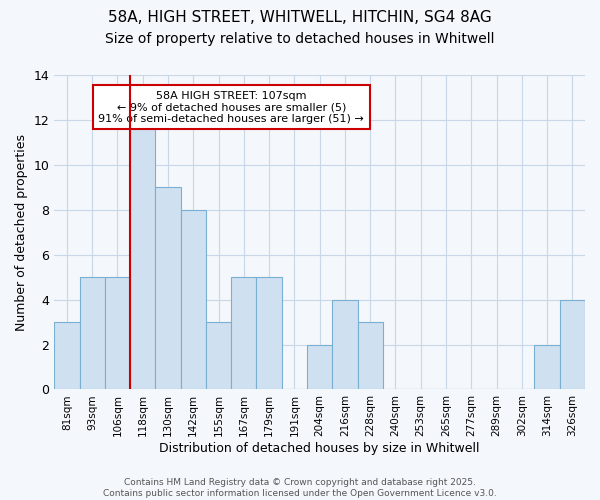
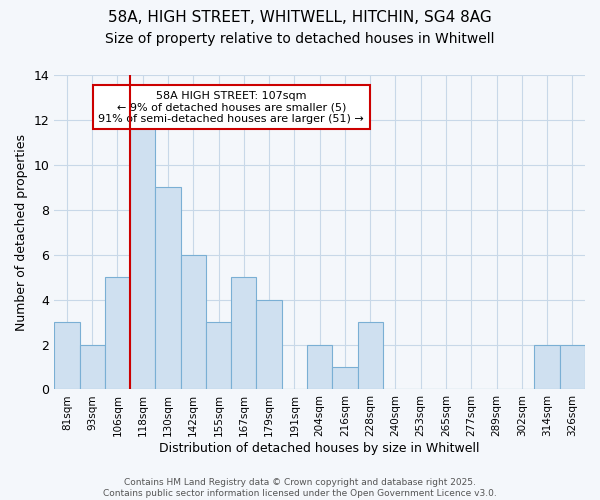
93sqm: 5 -> 2
142sqm: 8 -> 6
179sqm: 5 -> 4
216sqm: 4 -> 1
326sqm: 4 -> 2
